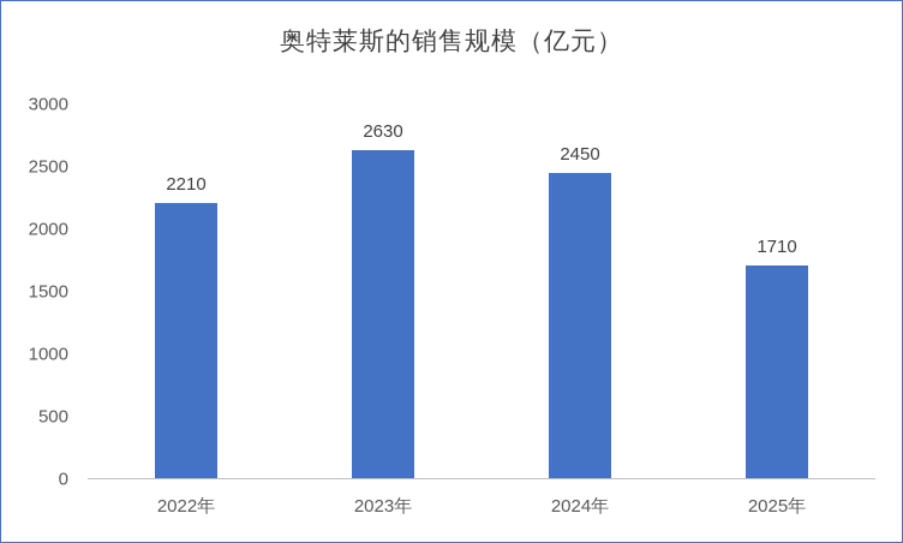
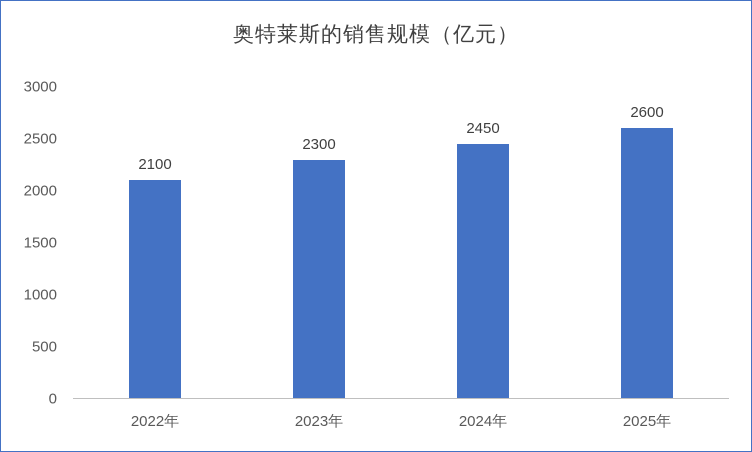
2022年: 2210 -> 2100
2023年: 2630 -> 2300
2025年: 1710 -> 2600
